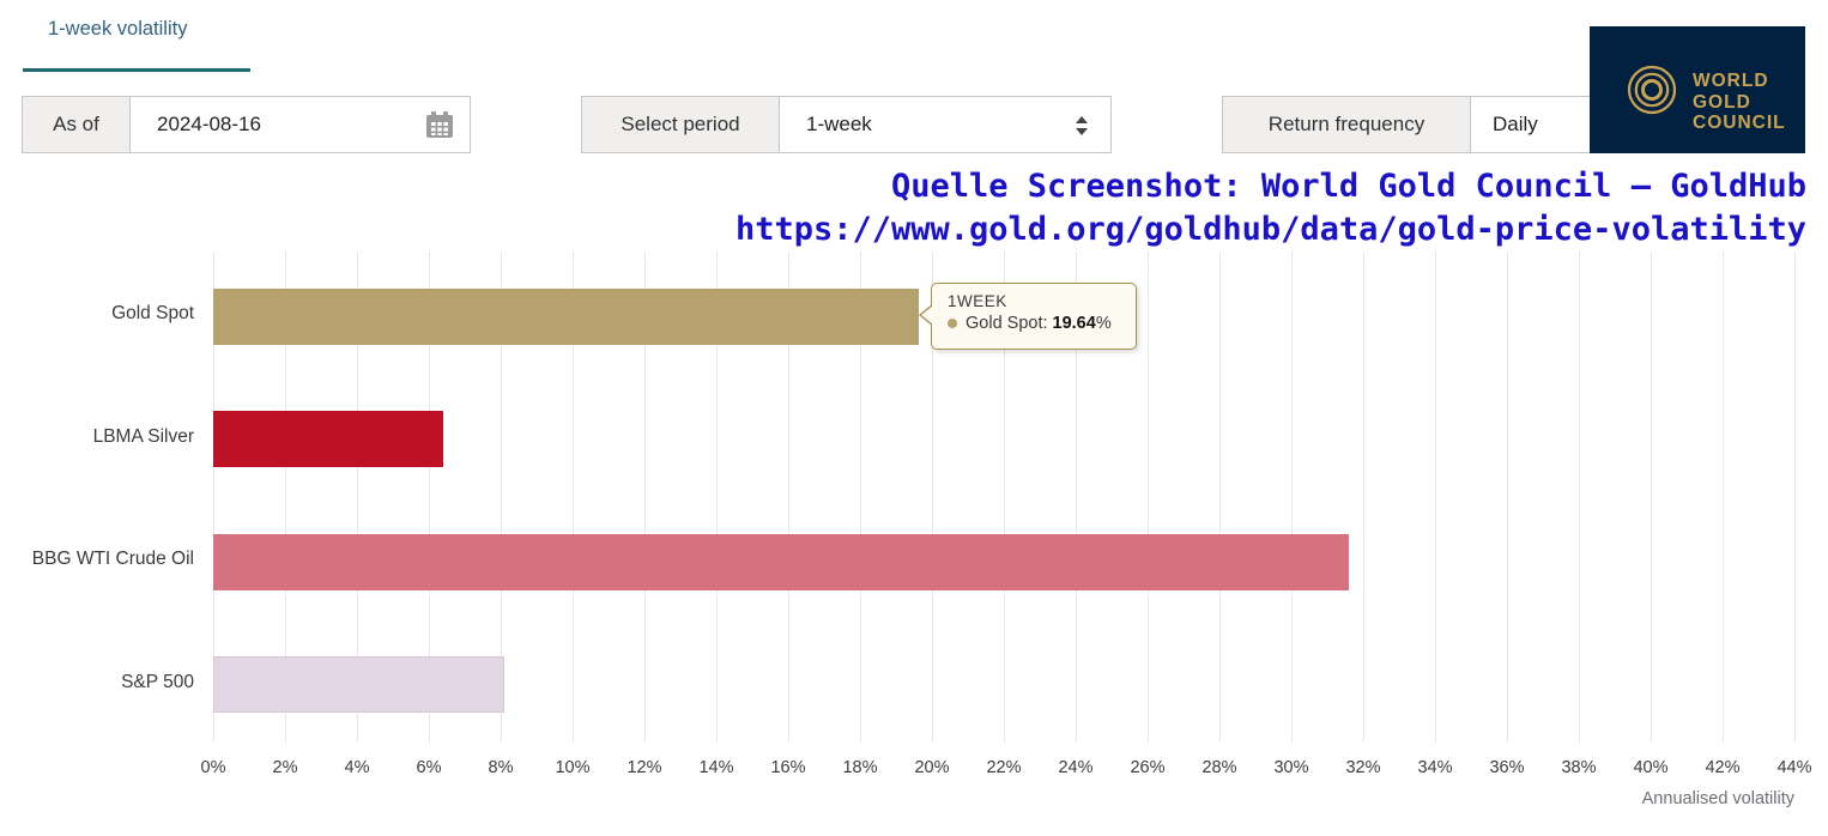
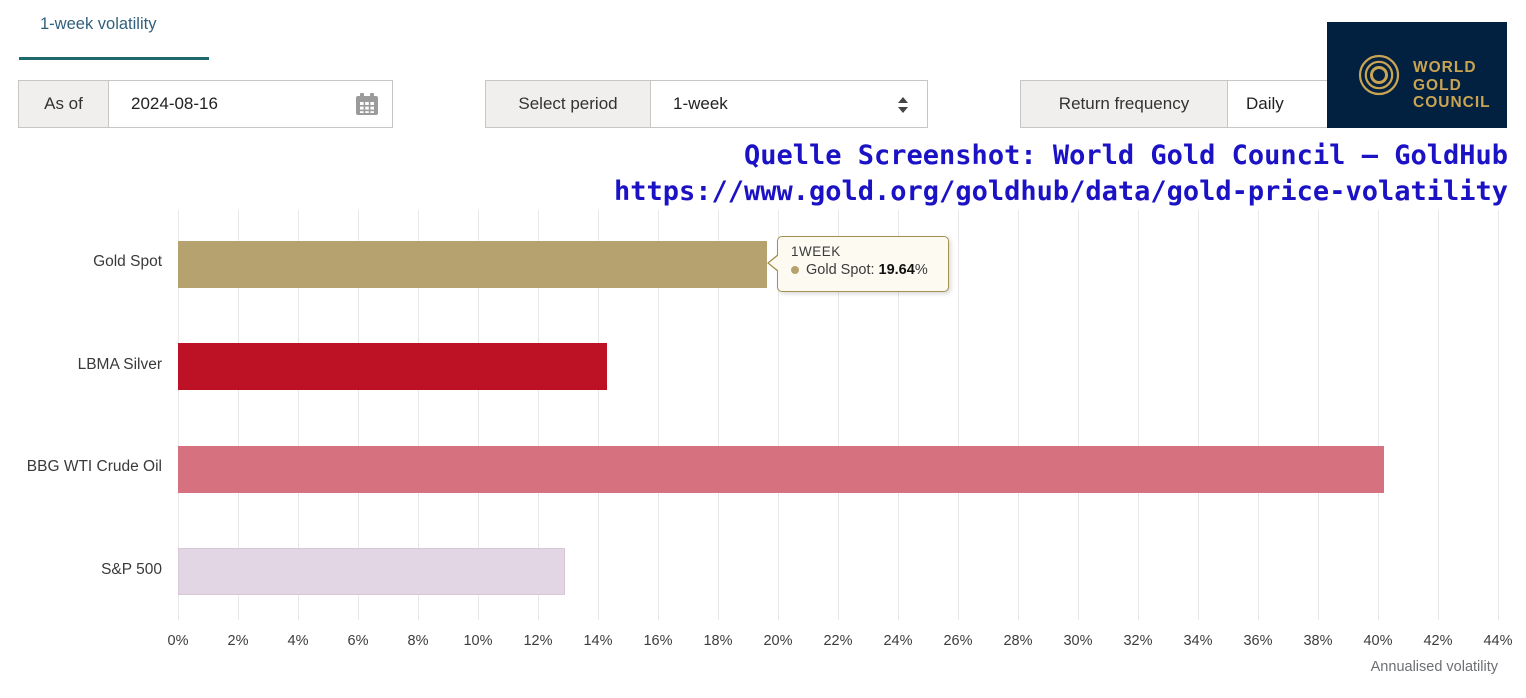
LBMA Silver: 6.4% -> 14.3%
BBG WTI Crude Oil: 31.6% -> 40.2%
S&P 500: 8.1% -> 12.9%
